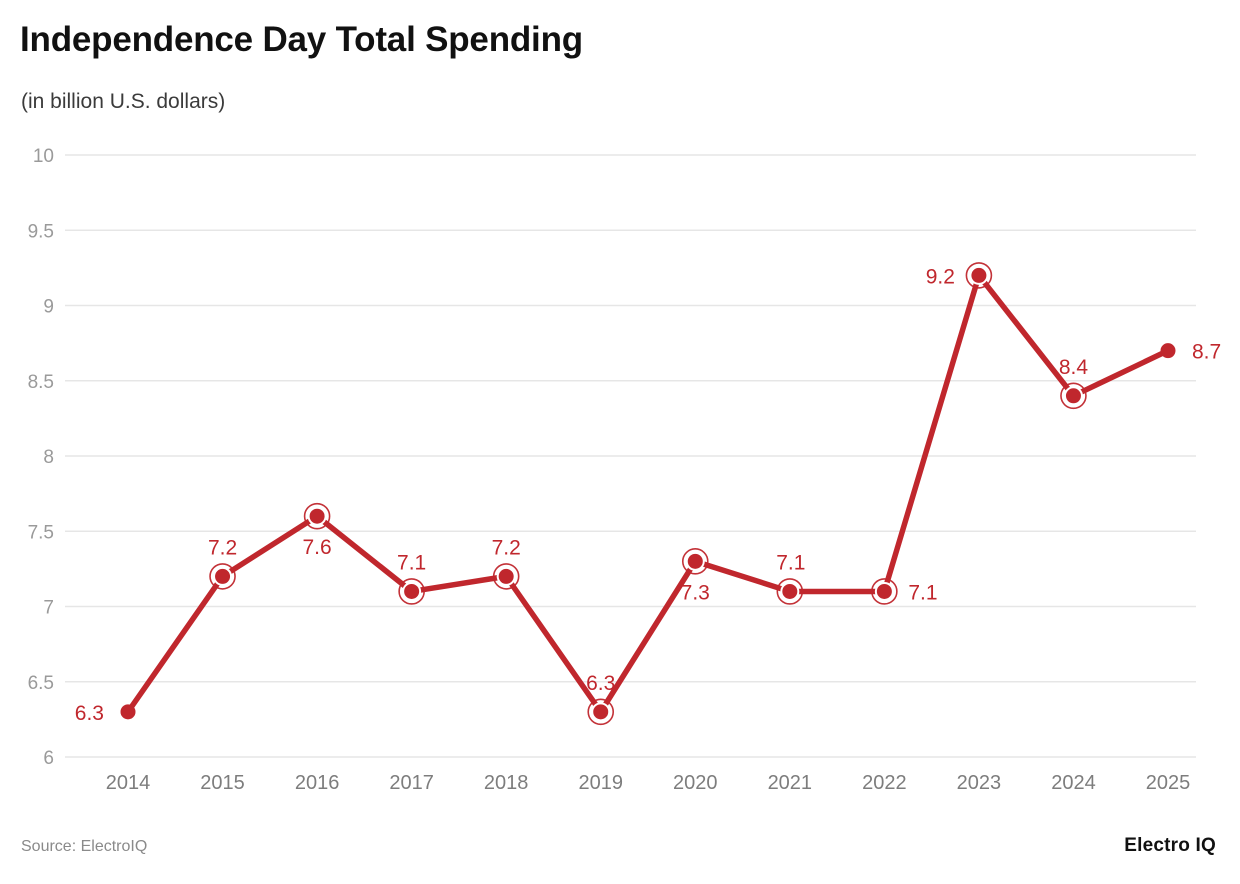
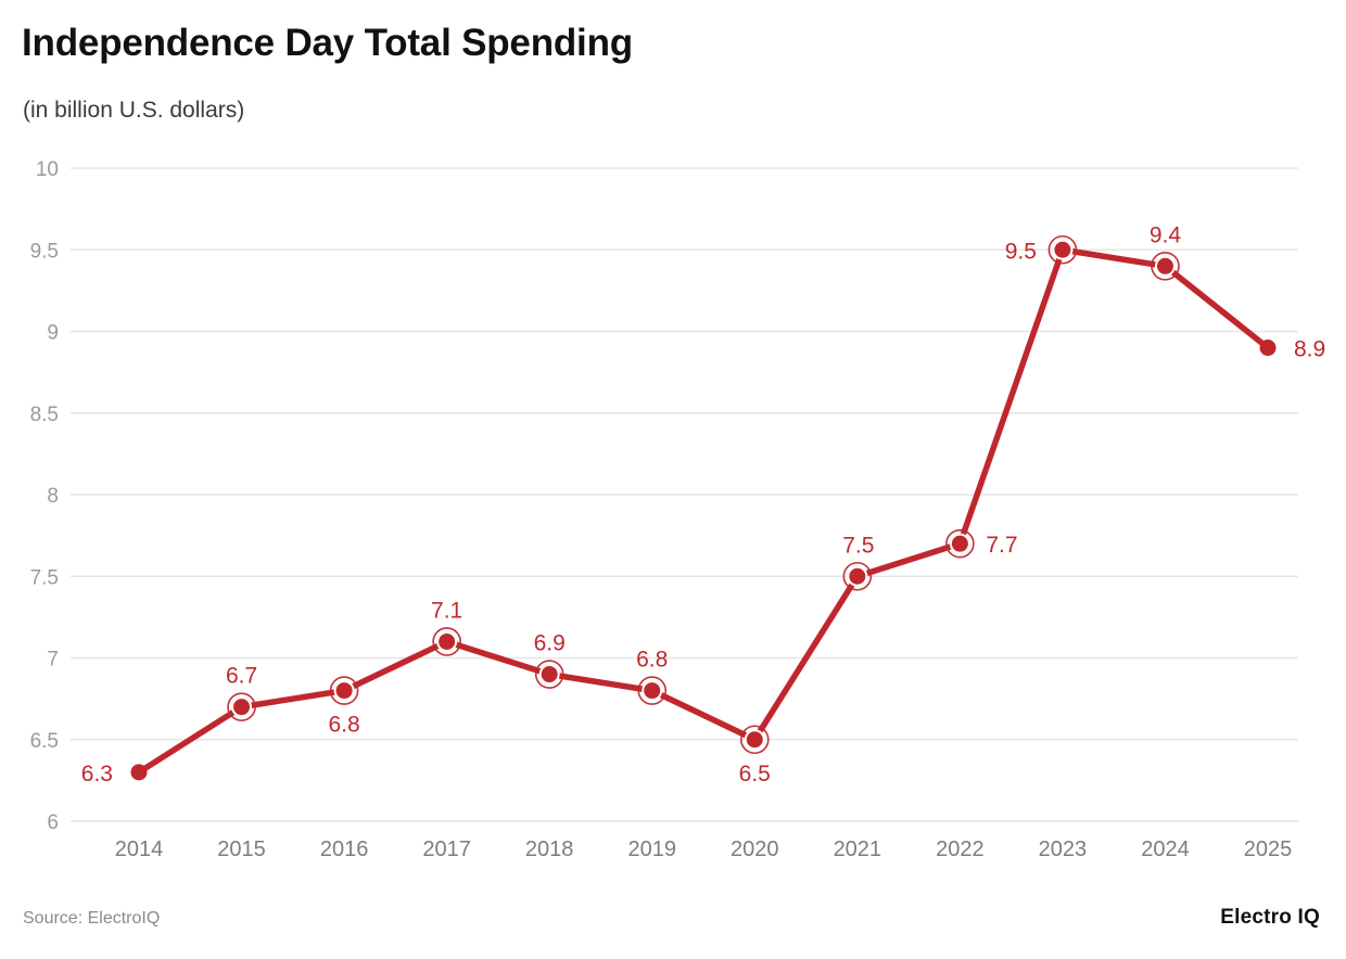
2015: 7.2 -> 6.7
2016: 7.6 -> 6.8
2018: 7.2 -> 6.9
2019: 6.3 -> 6.8
2020: 7.3 -> 6.5
2021: 7.1 -> 7.5
2022: 7.1 -> 7.7
2023: 9.2 -> 9.5
2024: 8.4 -> 9.4
2025: 8.7 -> 8.9
